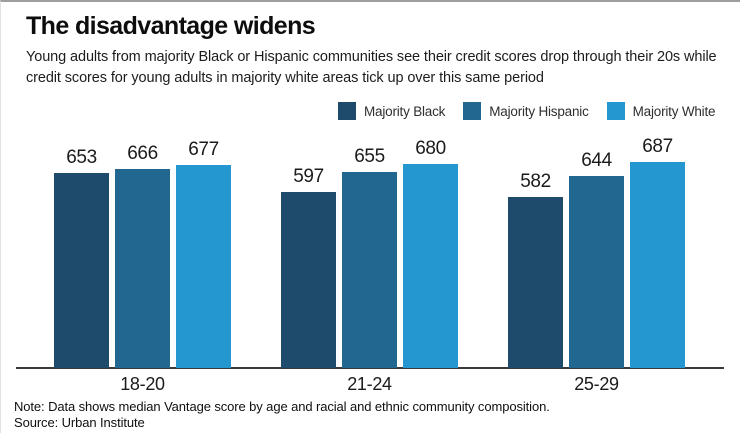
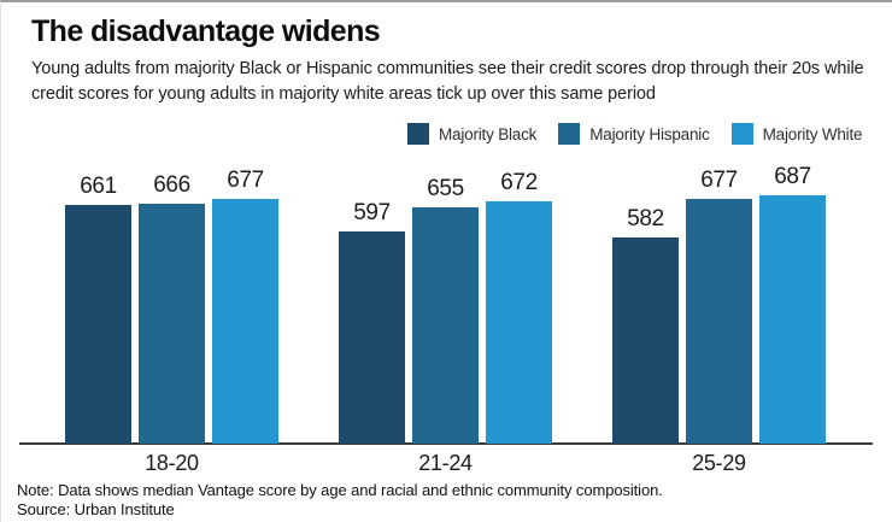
Majority Black/18-20: 653 -> 661
Majority White/21-24: 680 -> 672
Majority Hispanic/25-29: 644 -> 677
